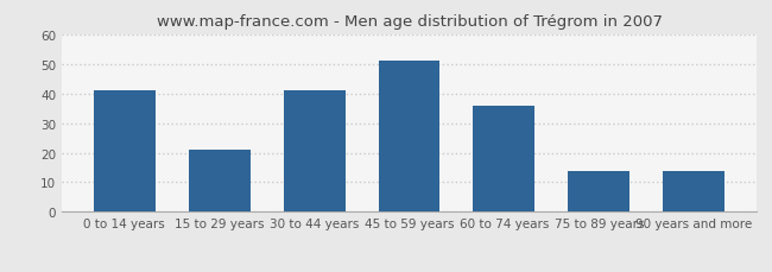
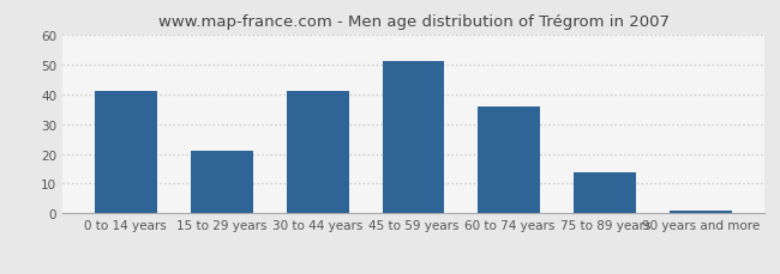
90 years and more: 14 -> 1
